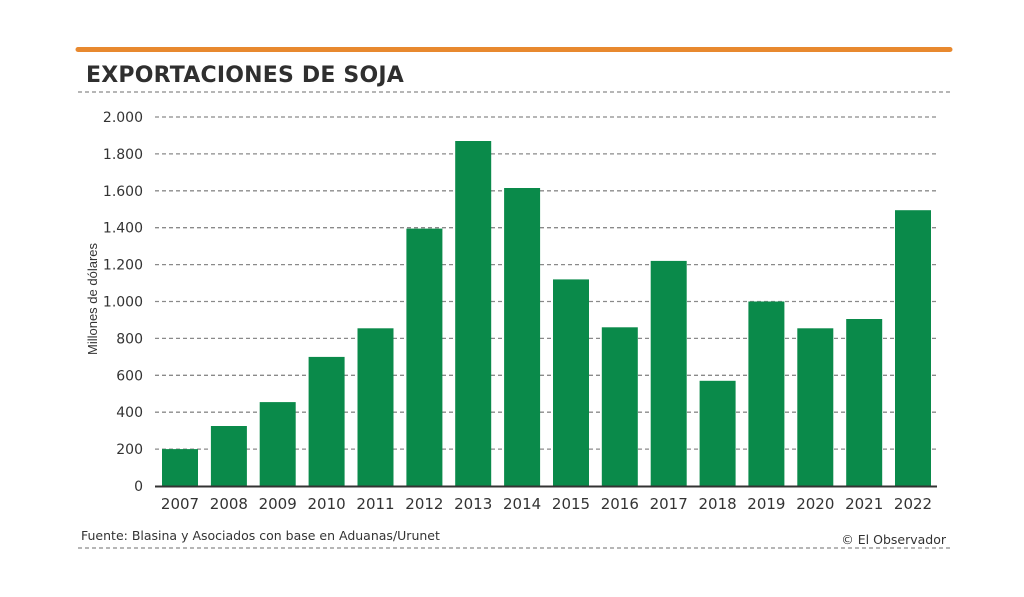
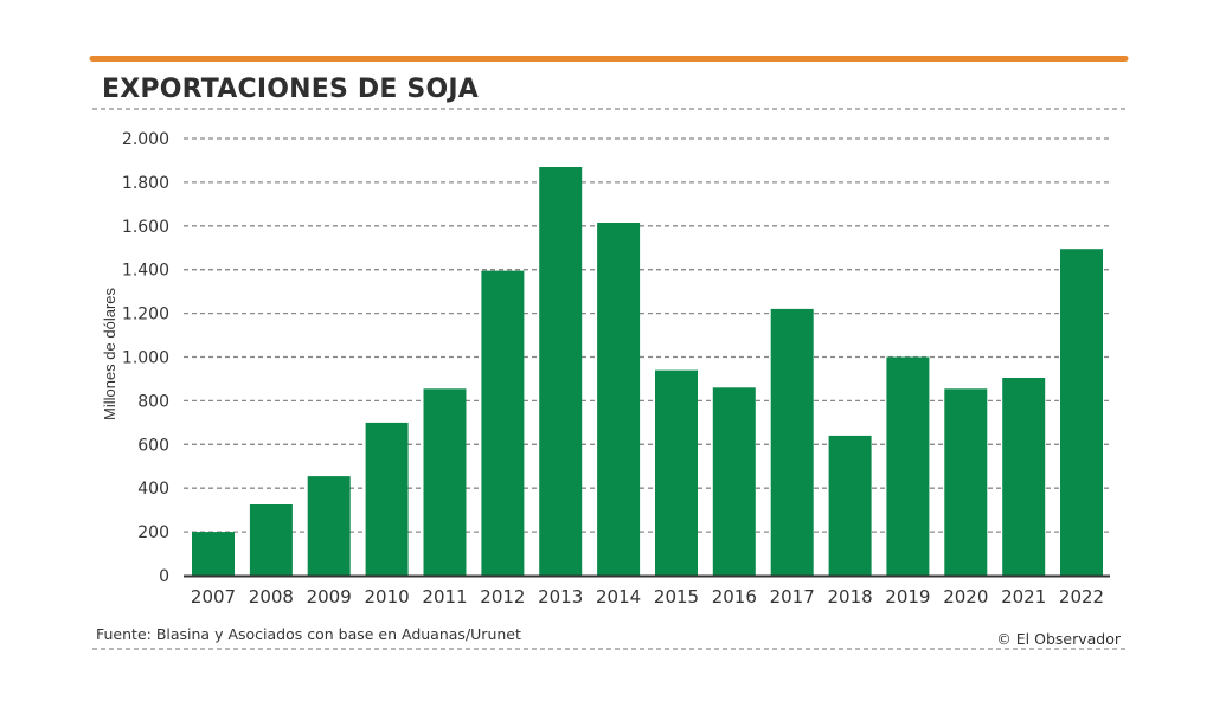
2015: 1120 -> 940
2018: 570 -> 640
